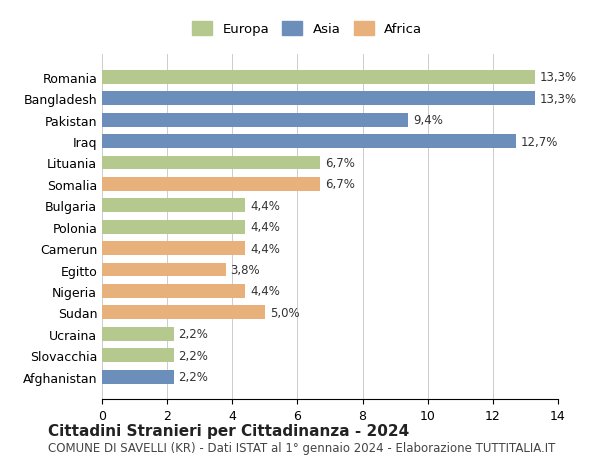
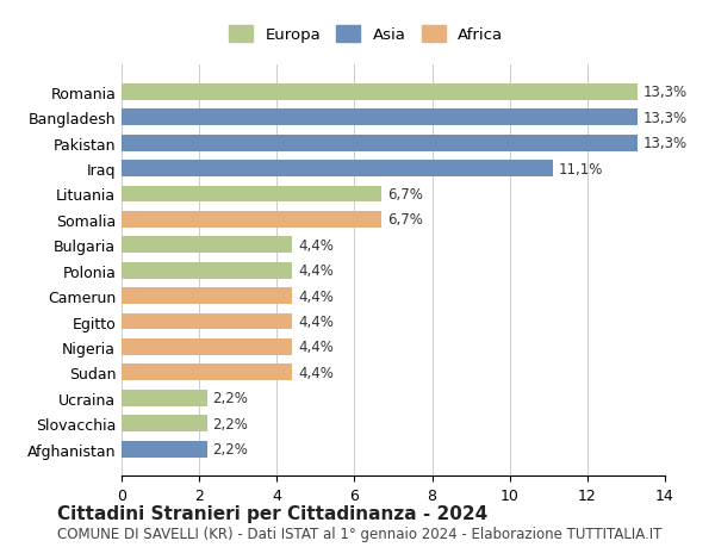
Pakistan: 9,4% -> 13,3%
Iraq: 12,7% -> 11,1%
Egitto: 3,8% -> 4,4%
Sudan: 5,0% -> 4,4%
